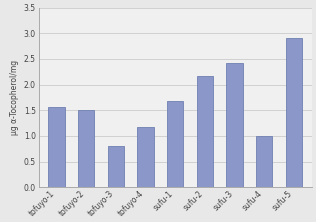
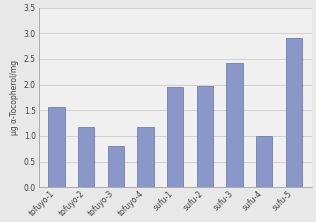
tofuyo-2: 1.50 -> 1.17
sufu-1: 1.68 -> 1.95
sufu-2: 2.16 -> 1.97
